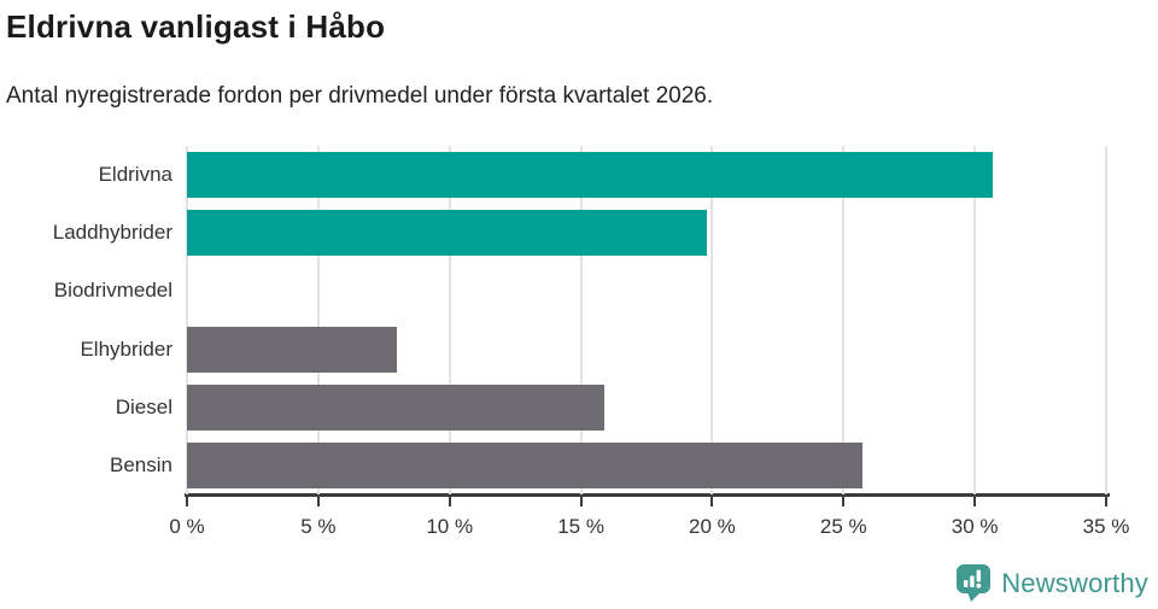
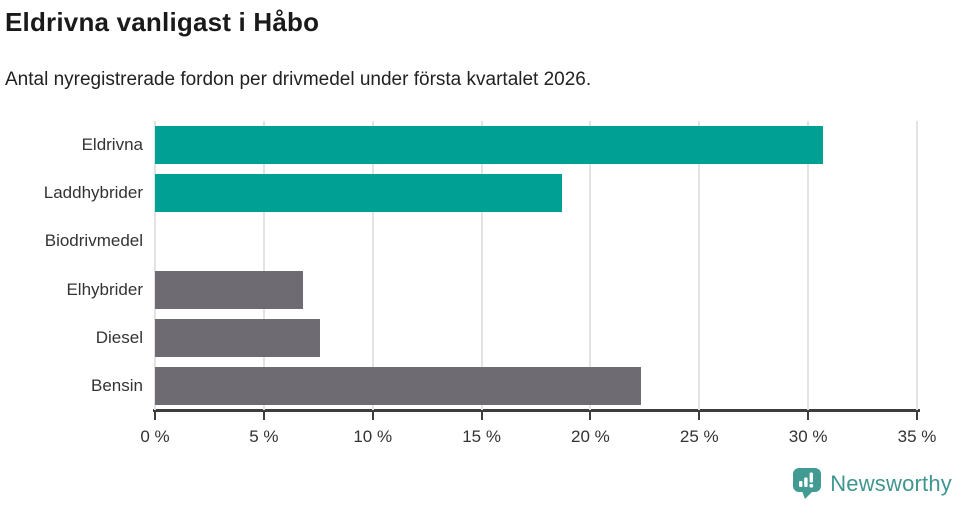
Laddhybrider: 19.8% -> 18.7%
Elhybrider: 8.0% -> 6.8%
Diesel: 15.9% -> 7.6%
Bensin: 25.7% -> 22.3%
